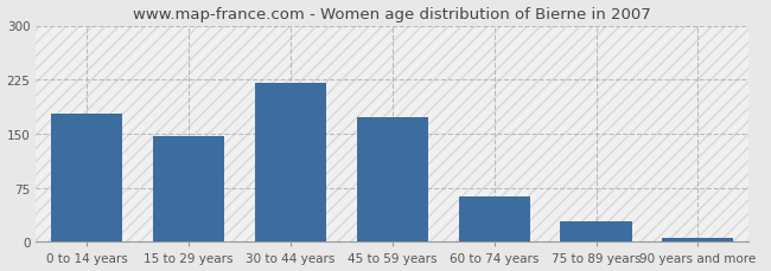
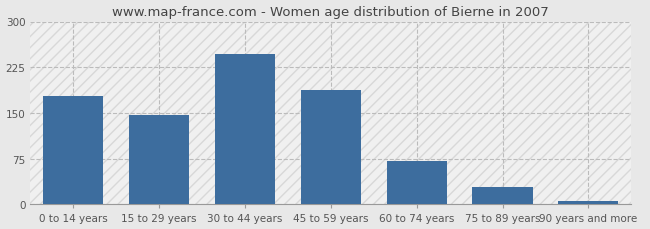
30 to 44 years: 220 -> 246
45 to 59 years: 173 -> 188
60 to 74 years: 63 -> 72
